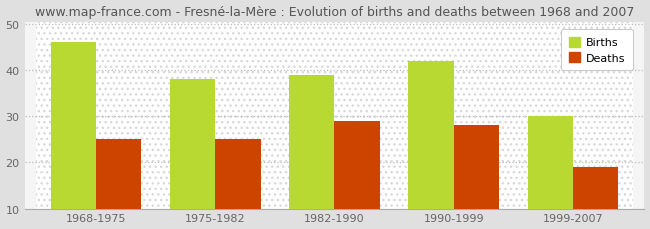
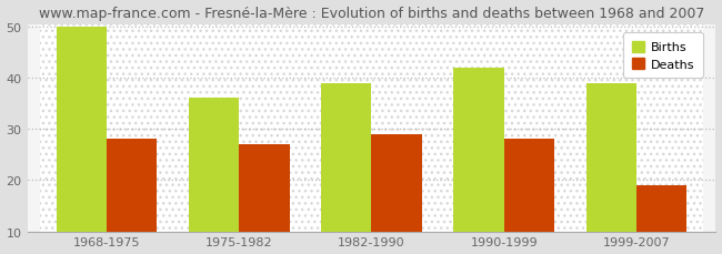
Births/1968-1975: 46 -> 50
Deaths/1968-1975: 25 -> 28
Births/1975-1982: 38 -> 36
Deaths/1975-1982: 25 -> 27
Births/1999-2007: 30 -> 39
